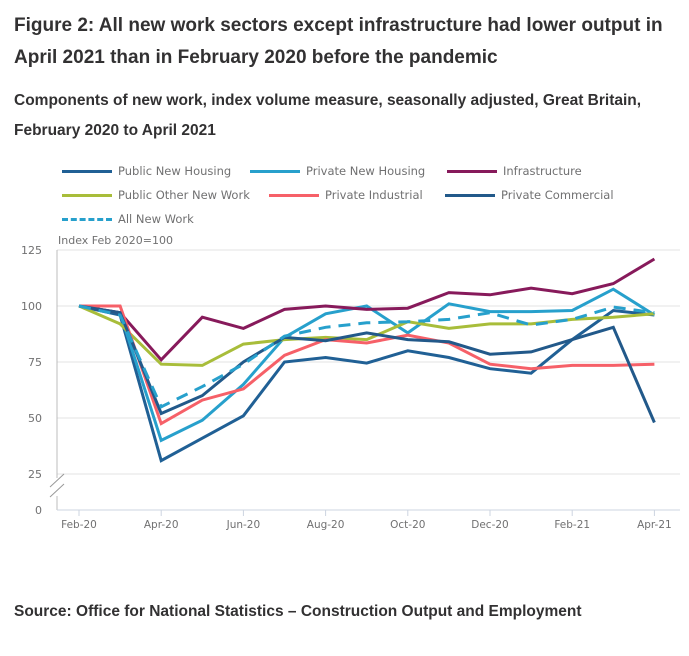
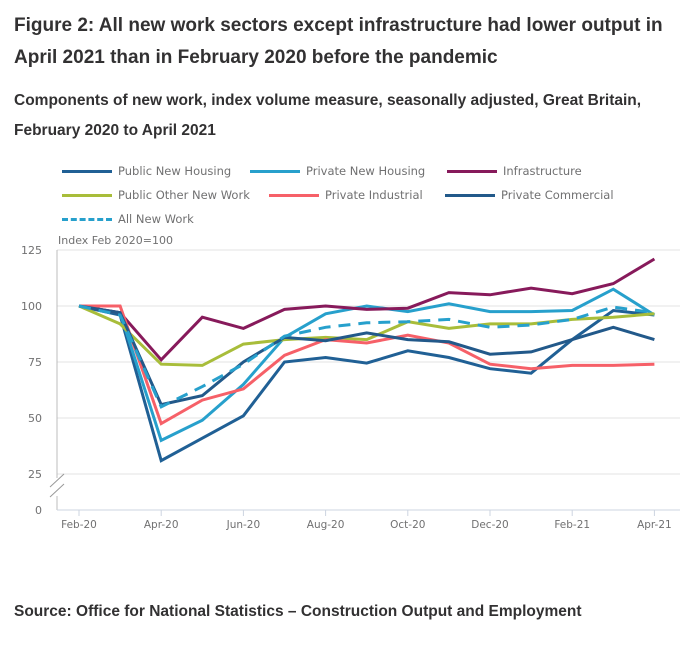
Private Commercial/Apr-20: 52 -> 56
Private New Housing/Oct-20: 88 -> 98
All New Work/Dec-20: 97 -> 90
Private Commercial/Apr-21: 48 -> 85
